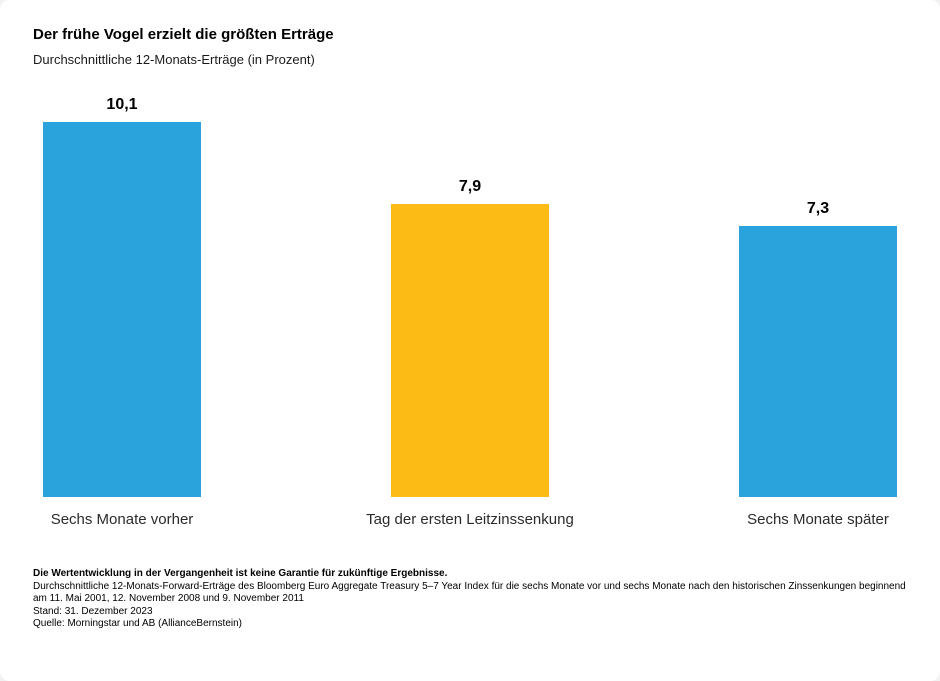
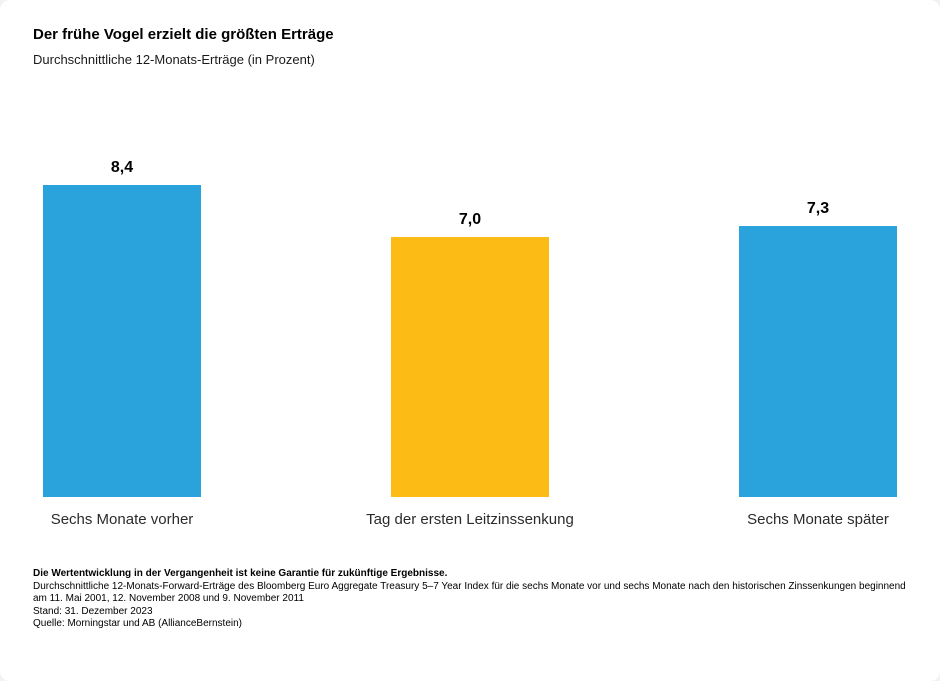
Sechs Monate vorher: 10,1 -> 8,4
Tag der ersten Leitzinssenkung: 7,9 -> 7,0
